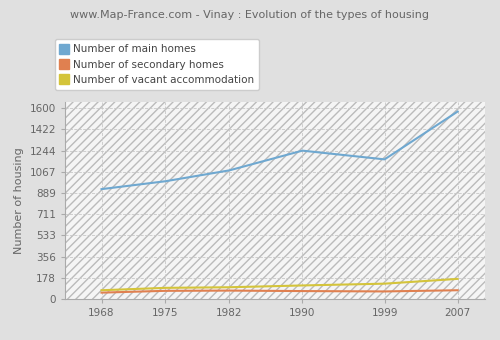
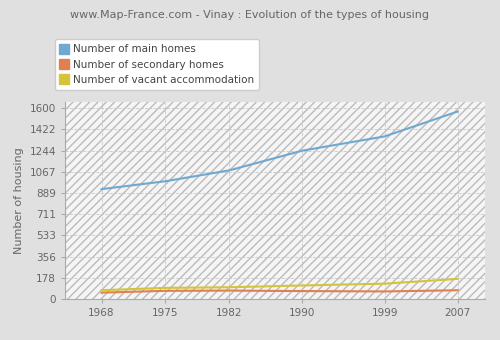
Number of main homes/1999: 1170 -> 1360
